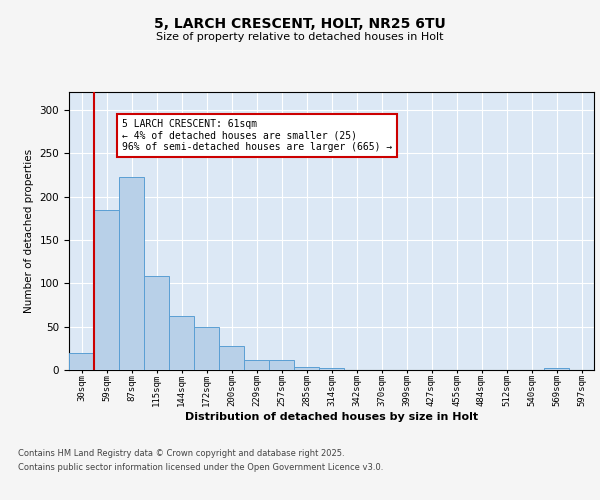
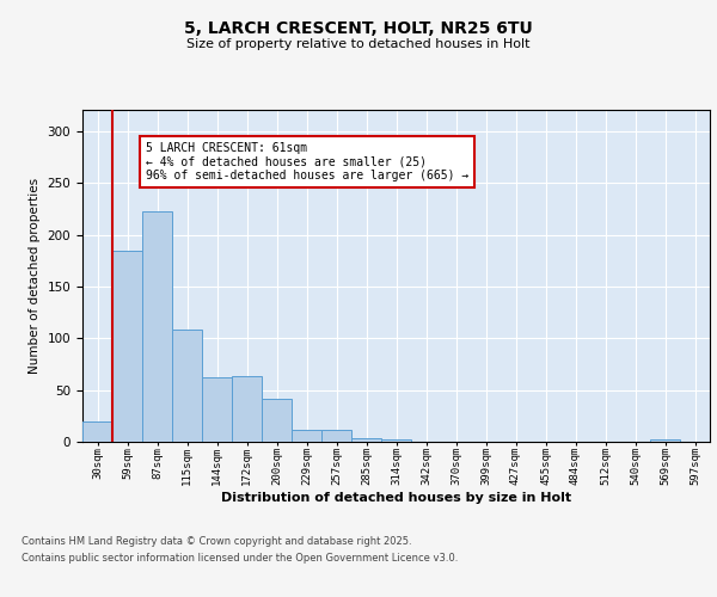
172sqm: 50 -> 64
200sqm: 28 -> 42
